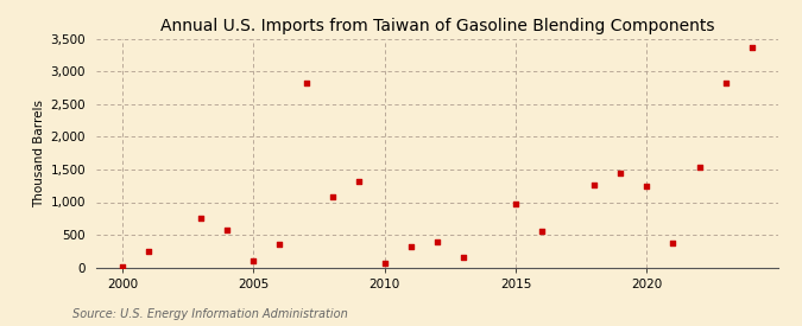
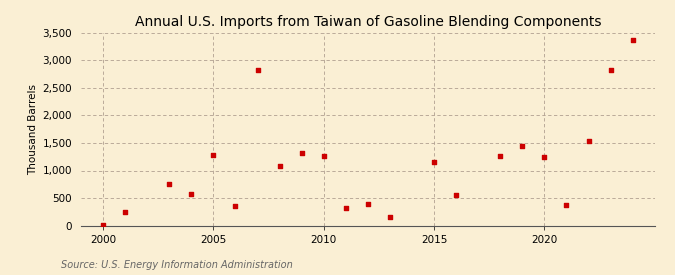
2005: 100 -> 1,280
2010: 60 -> 1,260
2015: 970 -> 1,160
